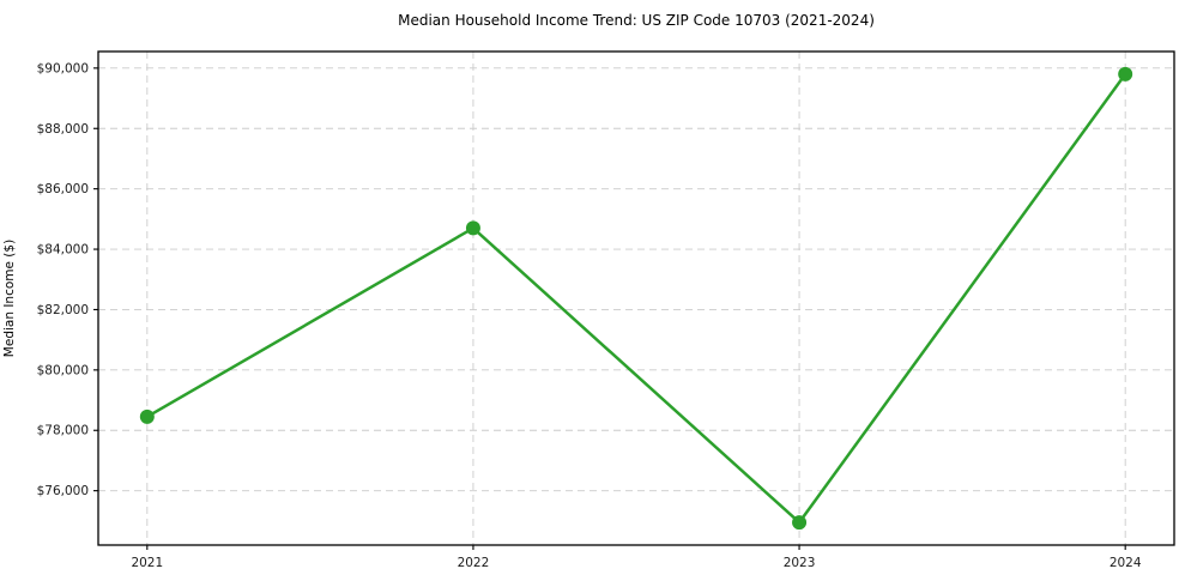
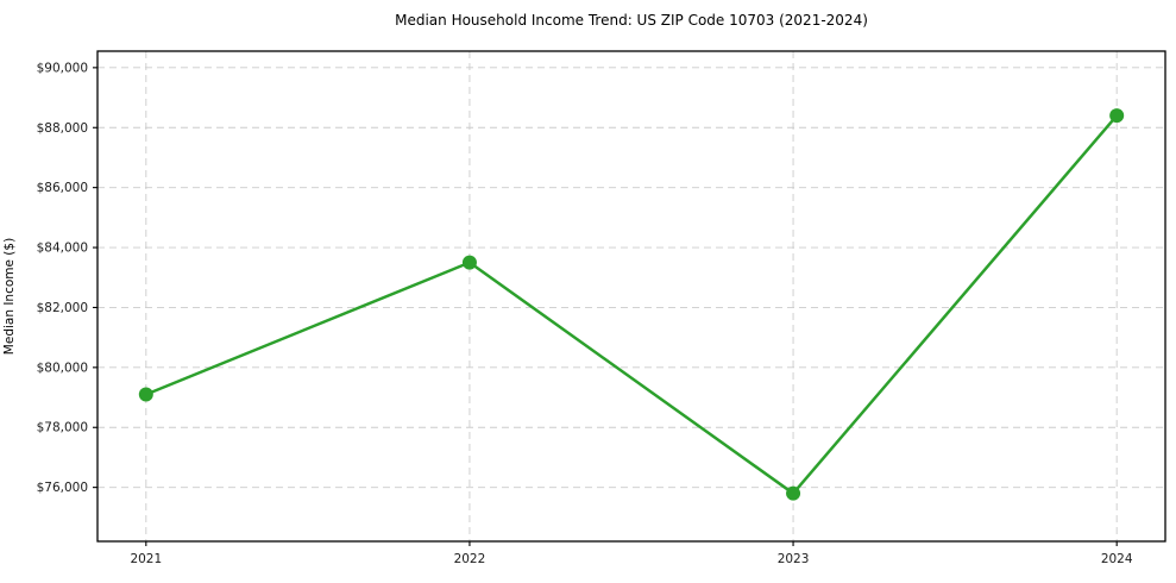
2021: $78400 -> $79100
2022: $84700 -> $83500
2023: $75000 -> $75800
2024: $89800 -> $88400
